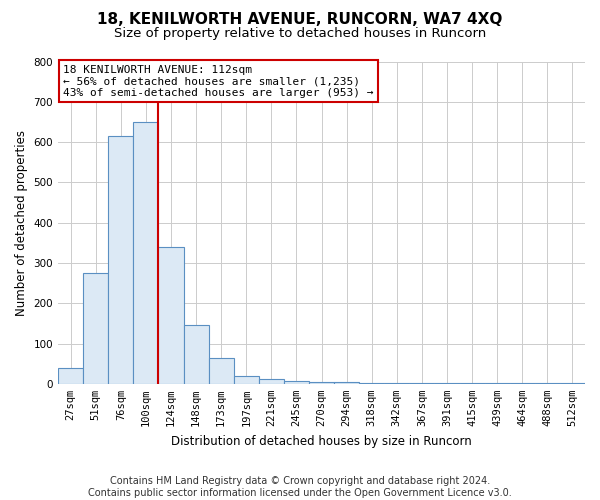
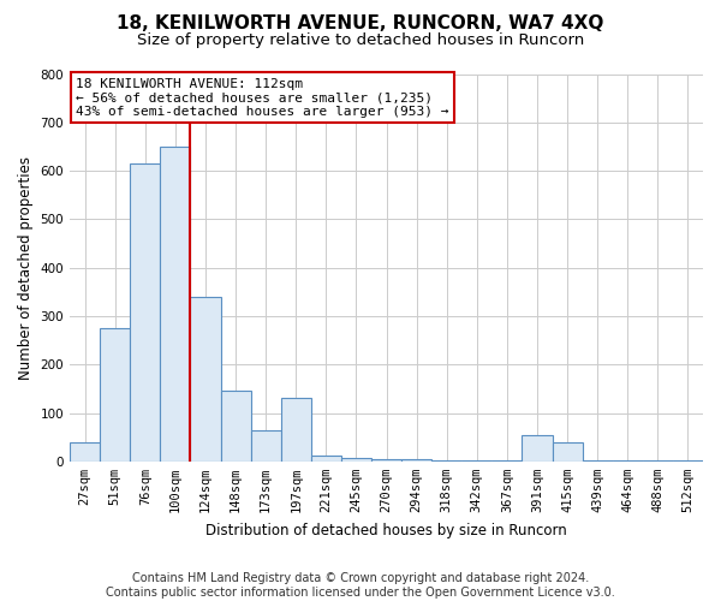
197sqm: 20 -> 130
391sqm: 2 -> 55
415sqm: 1 -> 40
